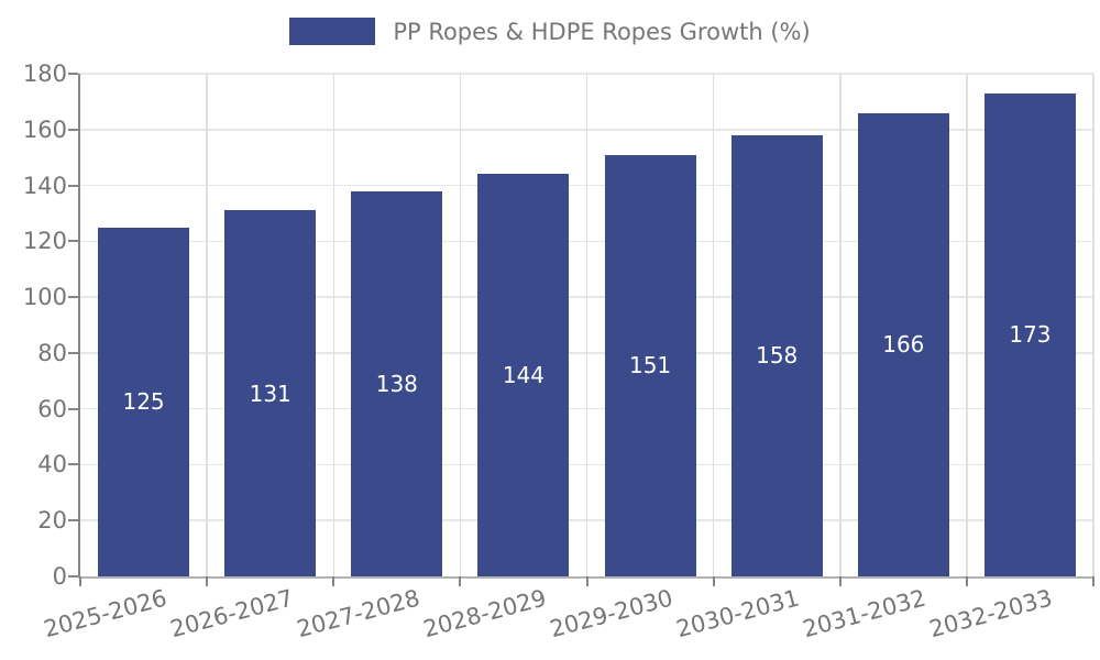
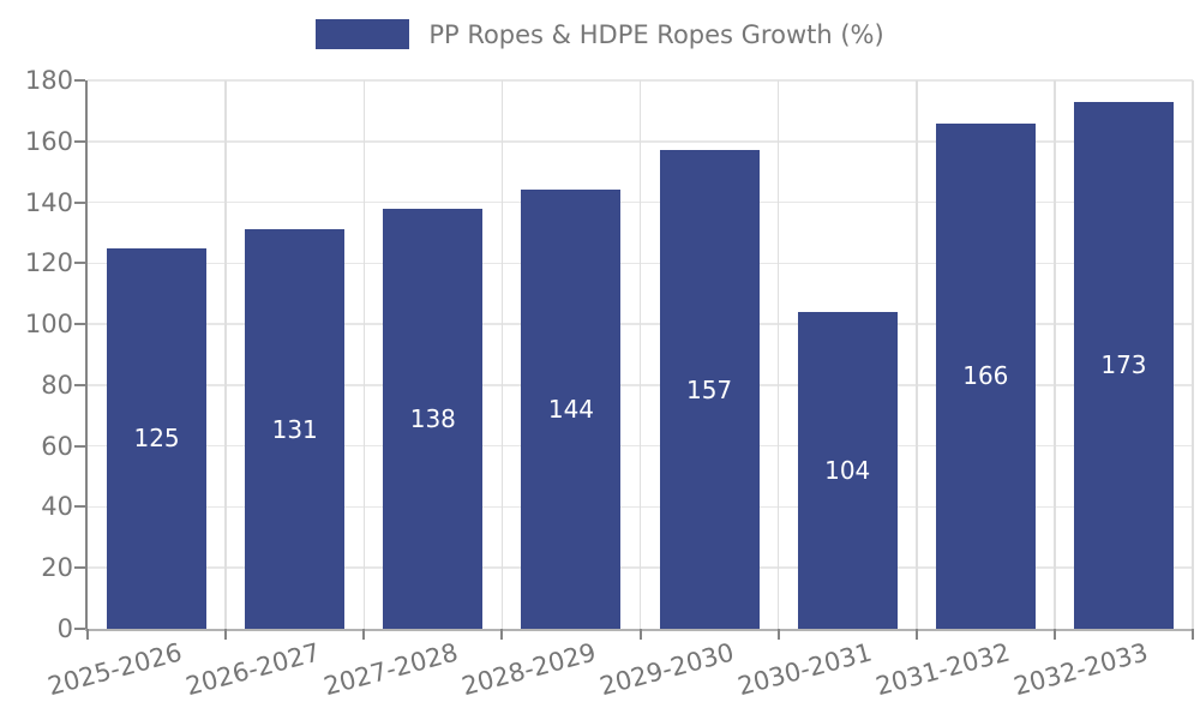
2029-2030: 151 -> 157
2030-2031: 158 -> 104
